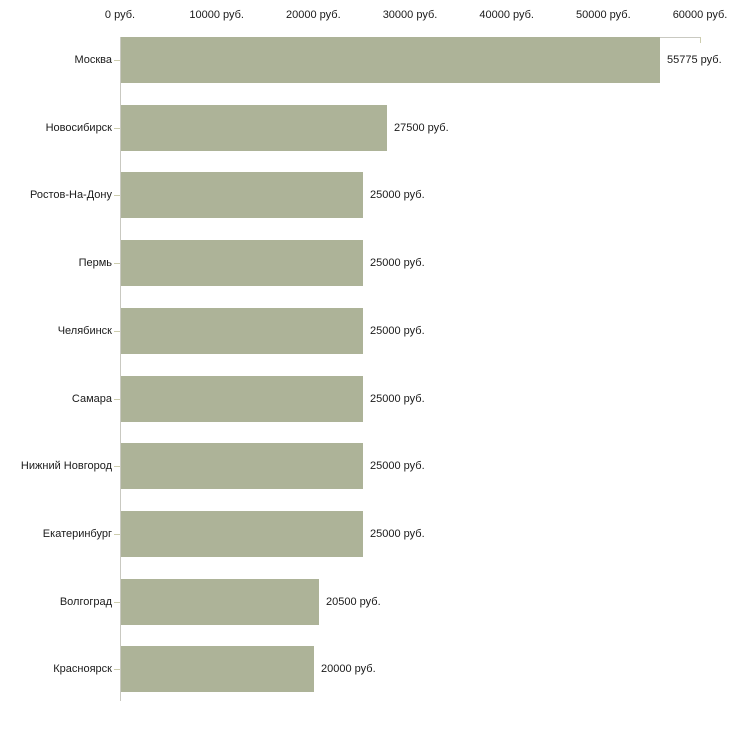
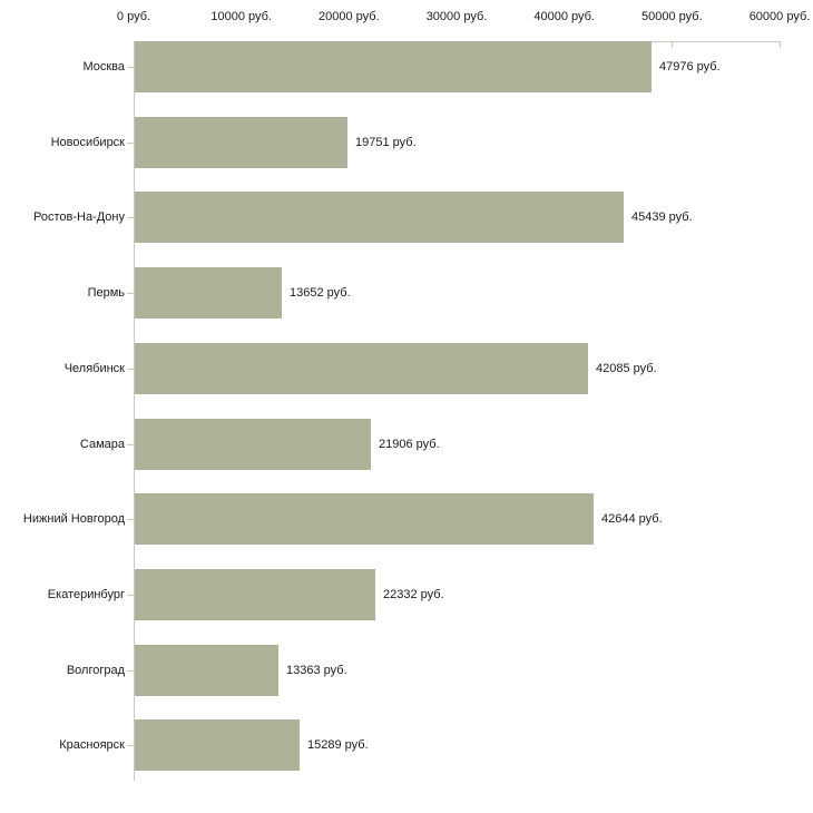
Москва: 55775 -> 47976
Новосибирск: 27500 -> 19751
Ростов-На-Дону: 25000 -> 45439
Пермь: 25000 -> 13652
Челябинск: 25000 -> 42085
Самара: 25000 -> 21906
Нижний Новгород: 25000 -> 42644
Екатеринбург: 25000 -> 22332
Волгоград: 20500 -> 13363
Красноярск: 20000 -> 15289
